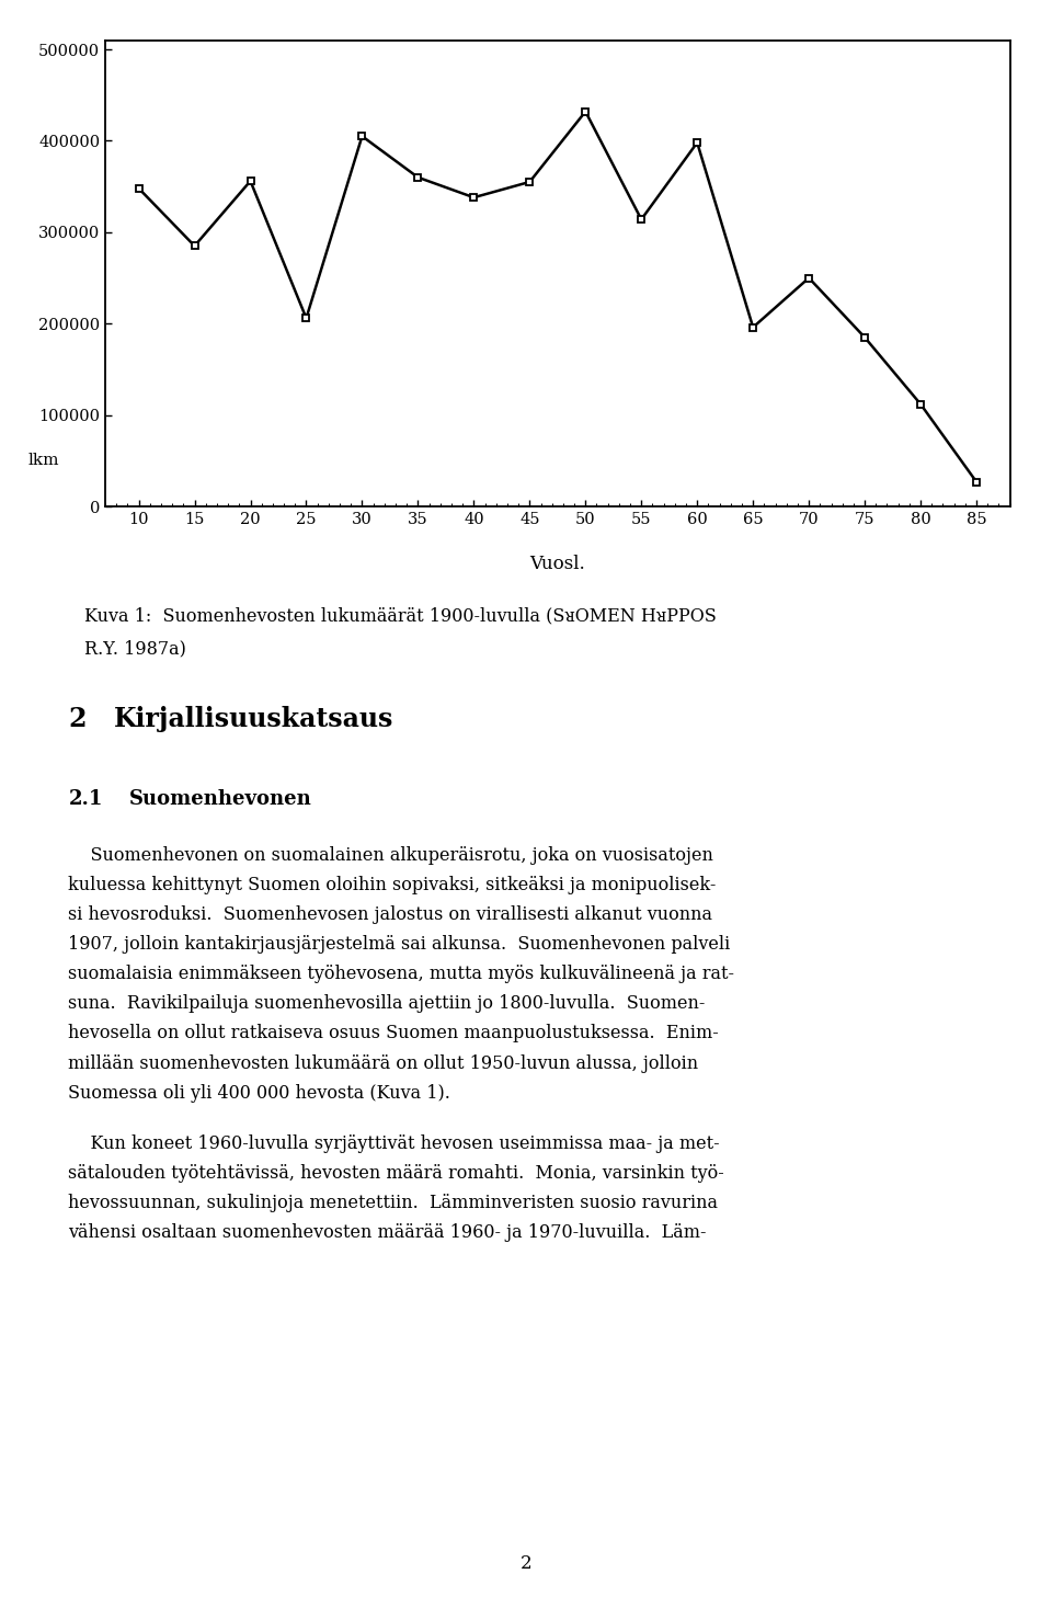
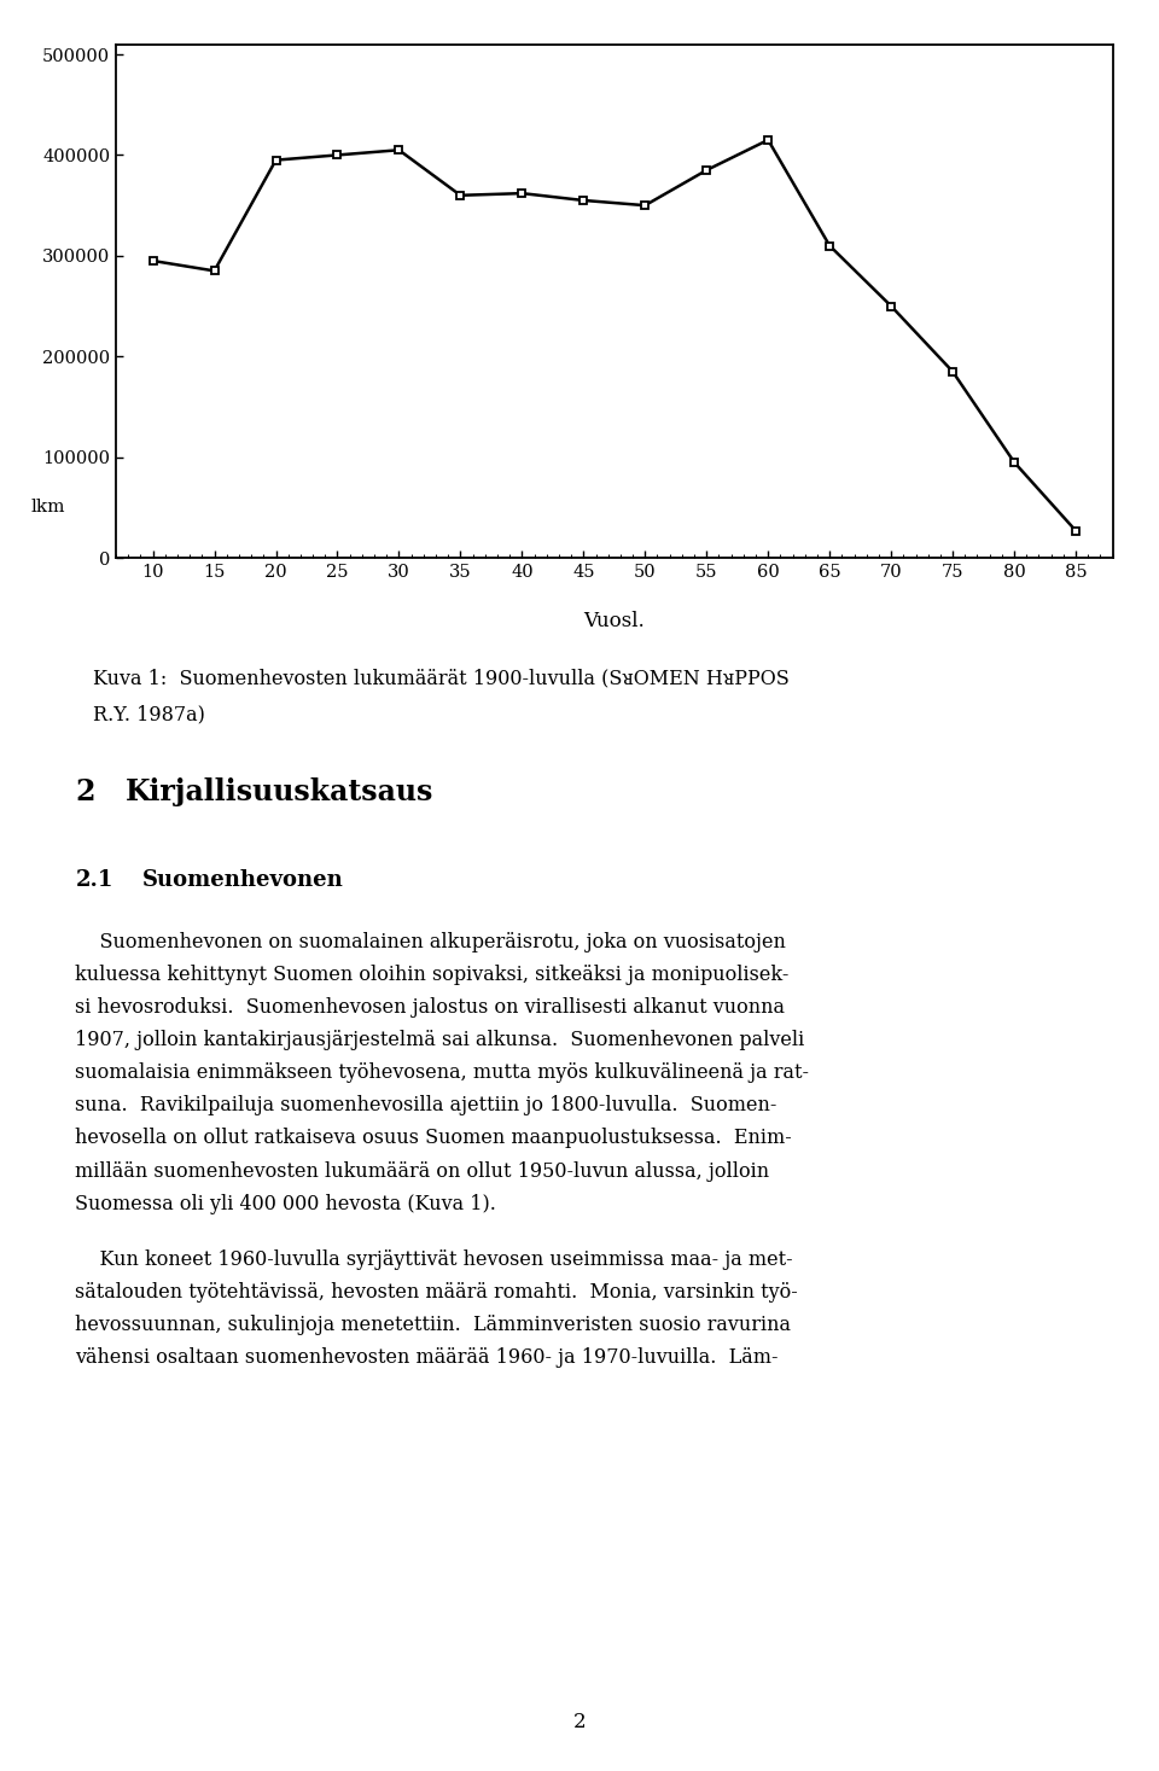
10: 348000 -> 295000
20: 356000 -> 395000
25: 206000 -> 400000
40: 338000 -> 362000
50: 432000 -> 350000
55: 314000 -> 385000
60: 398000 -> 415000
65: 196000 -> 310000
80: 112000 -> 95000
